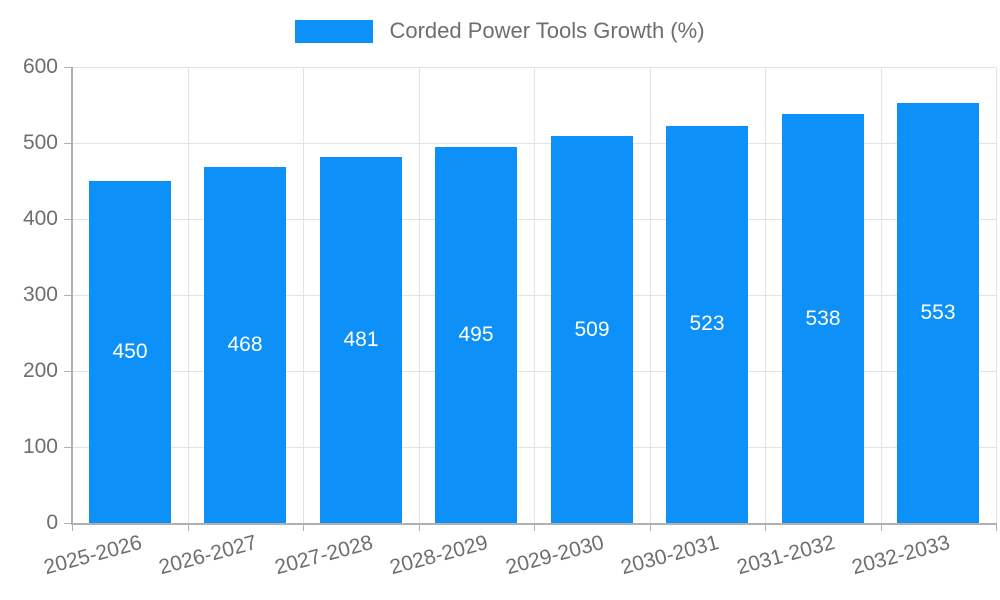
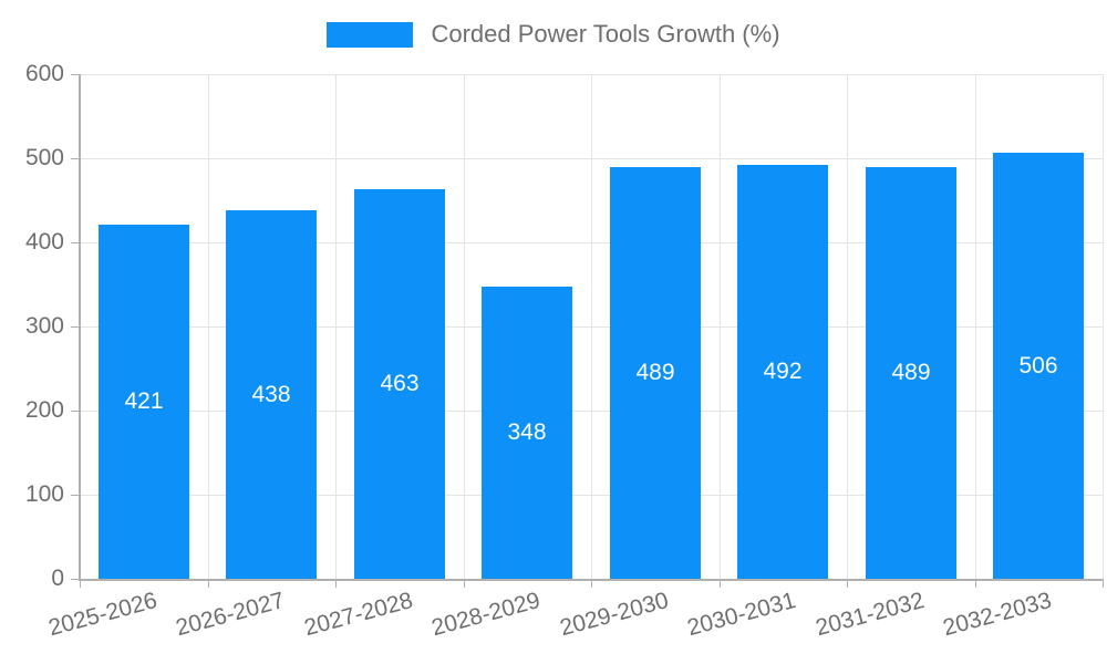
2025-2026: 450 -> 421
2026-2027: 468 -> 438
2027-2028: 481 -> 463
2028-2029: 495 -> 348
2029-2030: 509 -> 489
2030-2031: 523 -> 492
2031-2032: 538 -> 489
2032-2033: 553 -> 506
